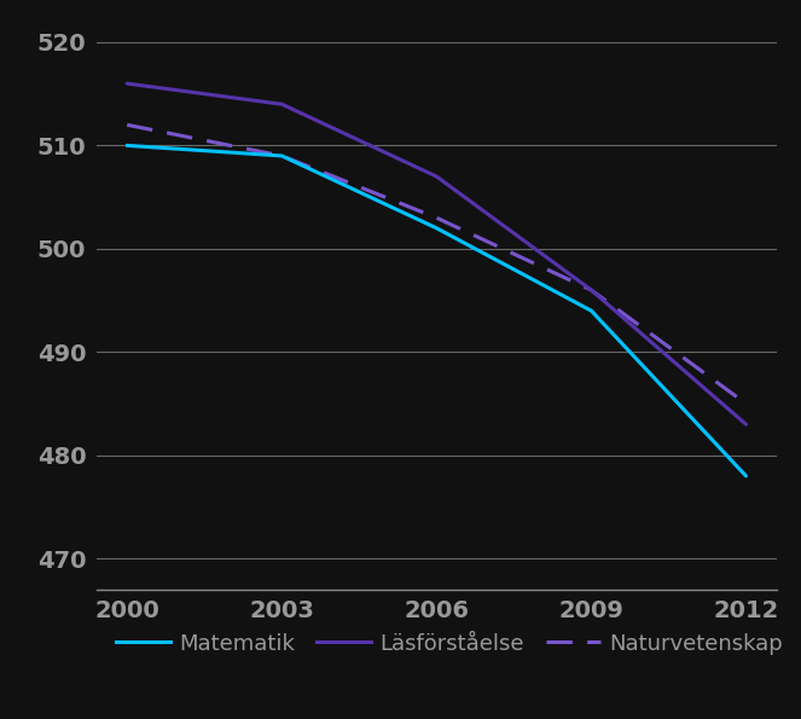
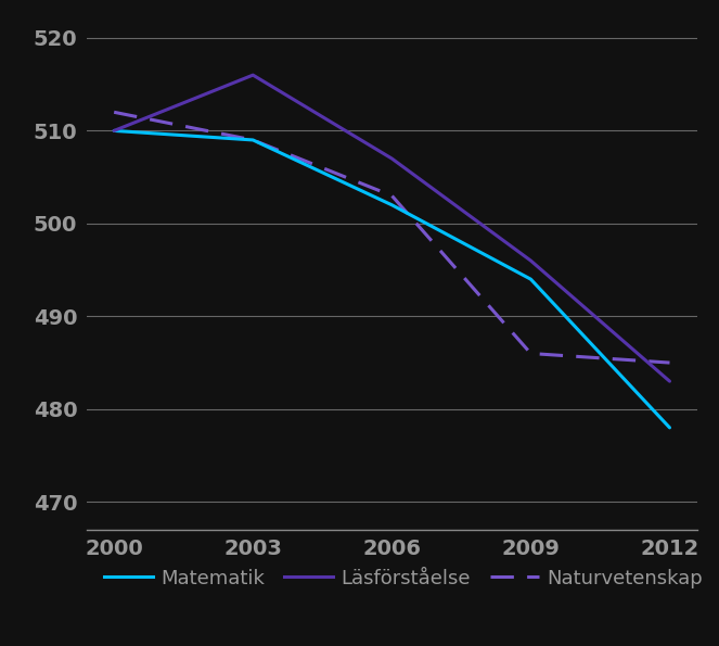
Läsförståelse/2000: 516 -> 510
Läsförståelse/2003: 514 -> 516
Naturvetenskap/2009: 496 -> 486
